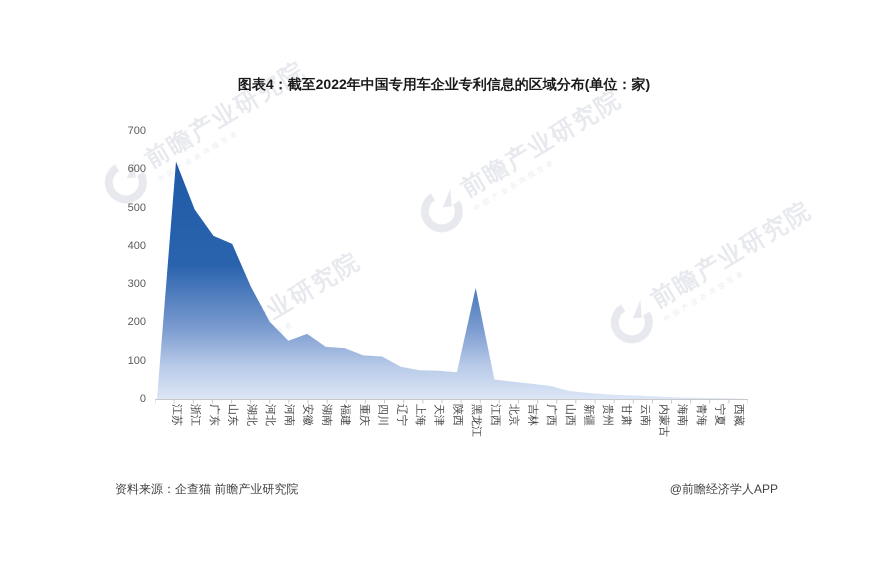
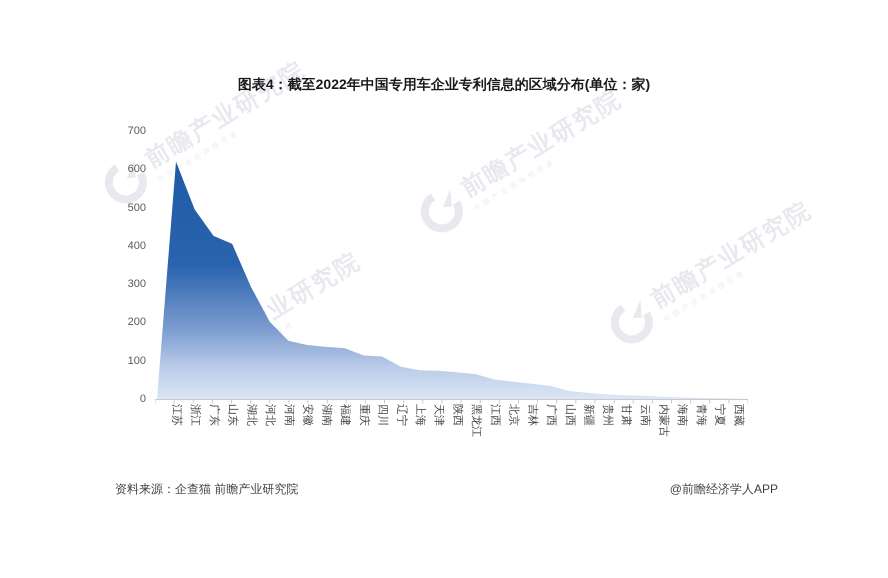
安徽: 170 -> 140
黑龙江: 290 -> 60
